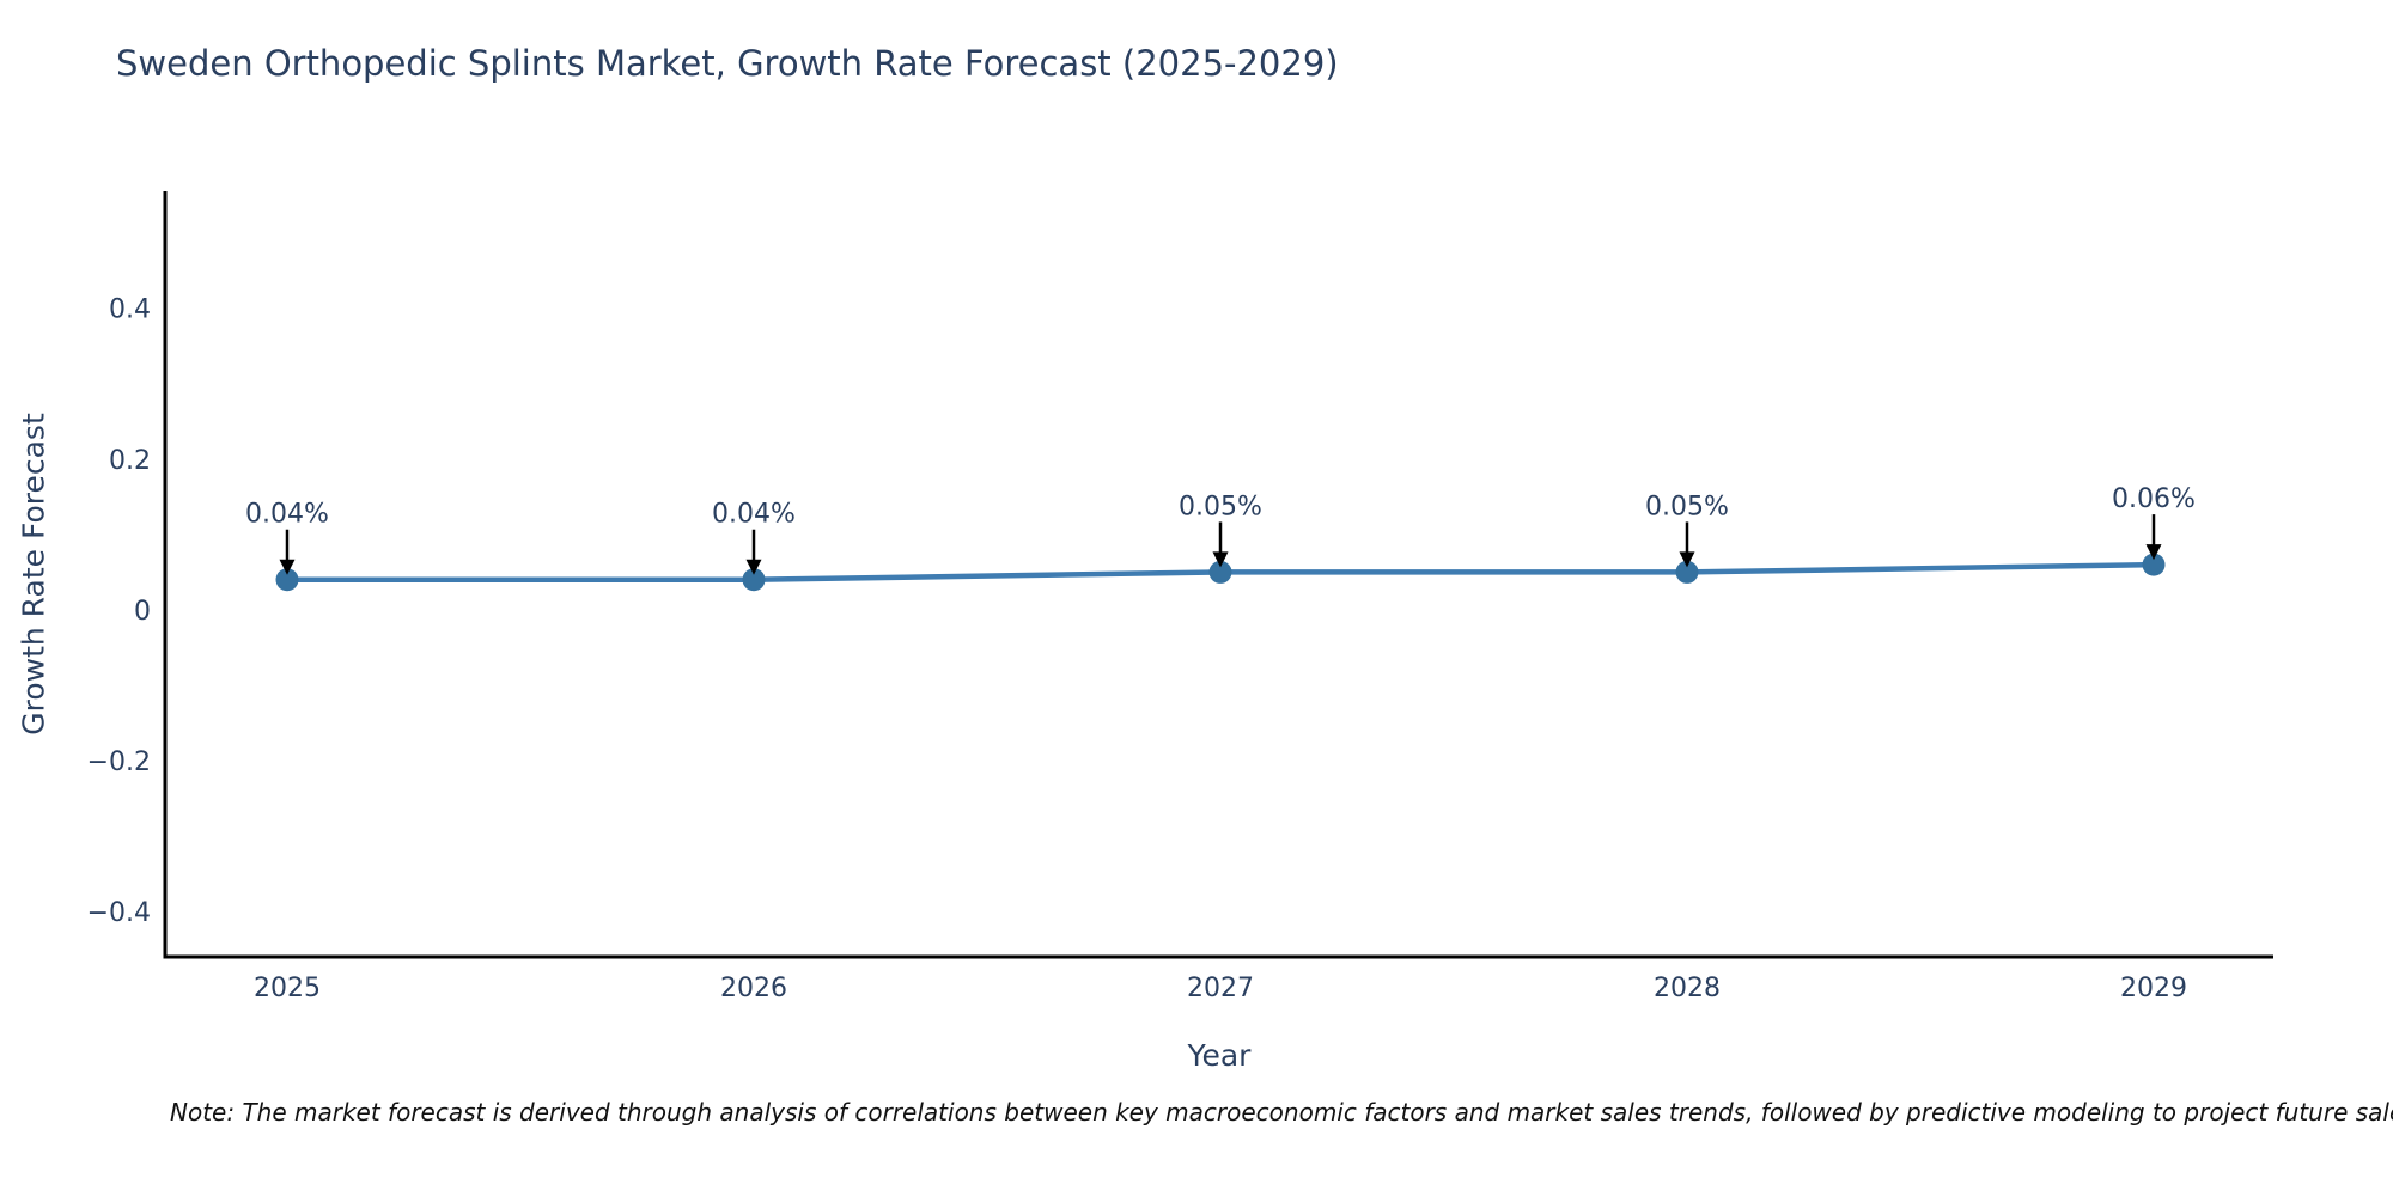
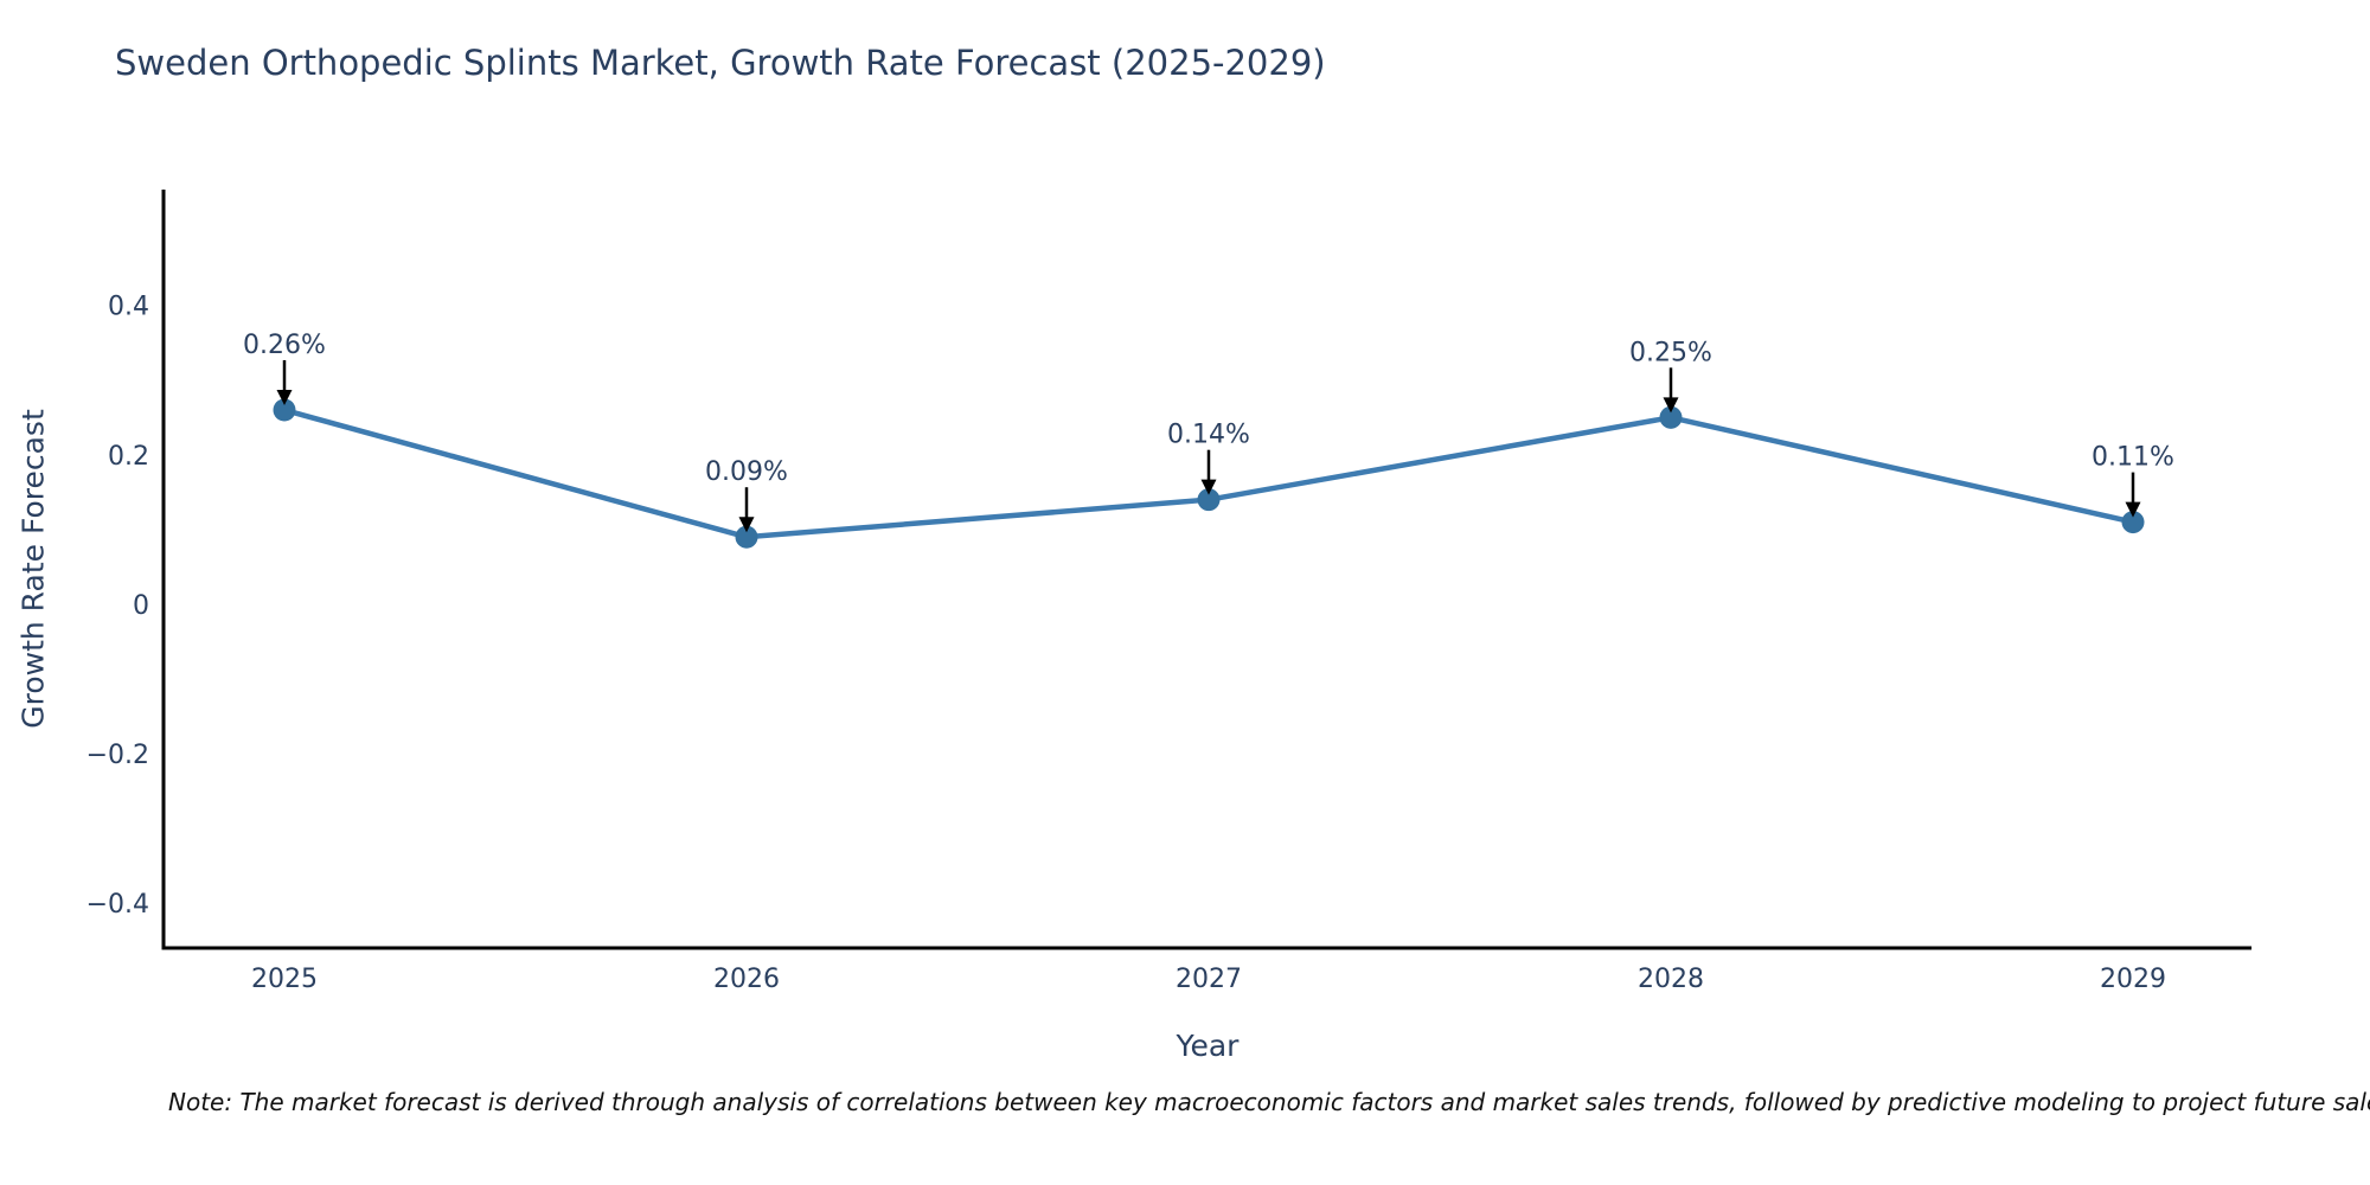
2025: 0.04% -> 0.26%
2026: 0.04% -> 0.09%
2027: 0.05% -> 0.14%
2028: 0.05% -> 0.25%
2029: 0.06% -> 0.11%
